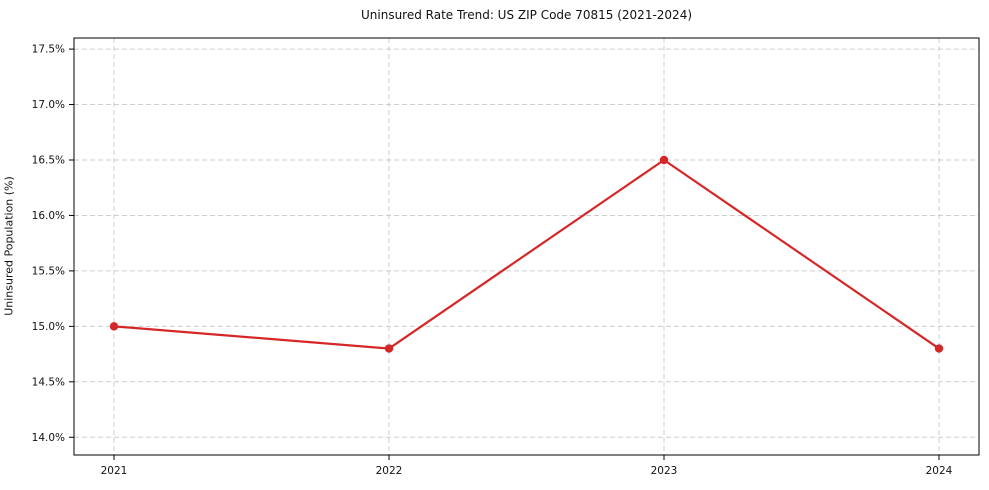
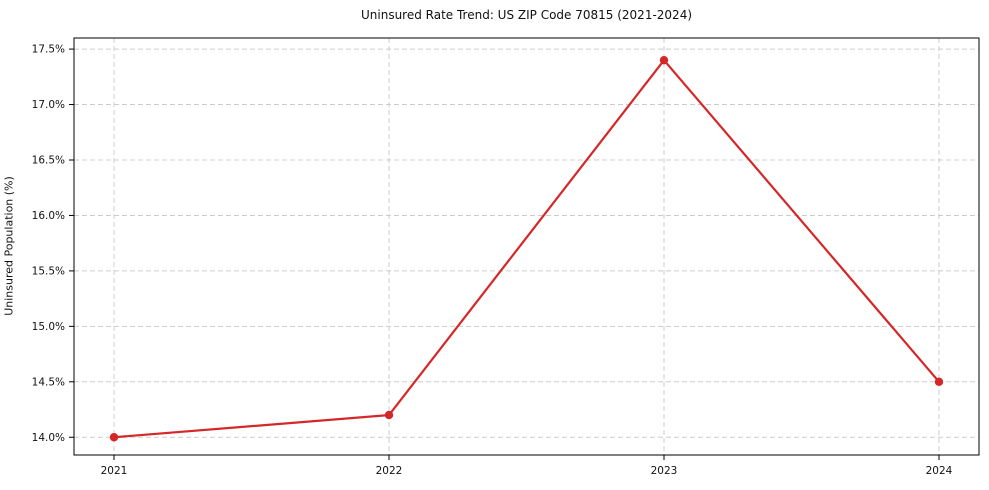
2021: 15.0% -> 14.0%
2022: 14.8% -> 14.2%
2023: 16.5% -> 17.4%
2024: 14.8% -> 14.5%
